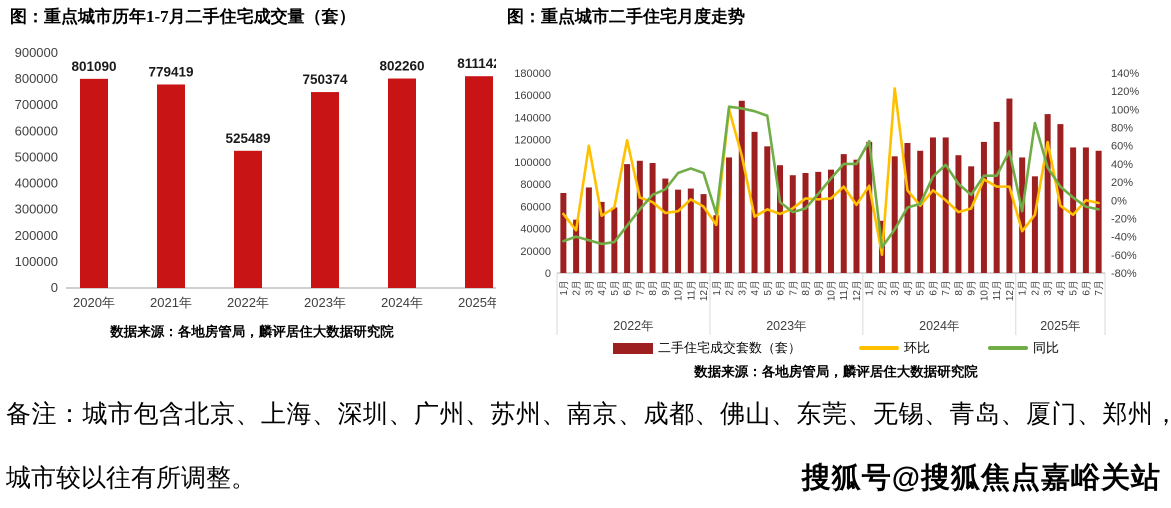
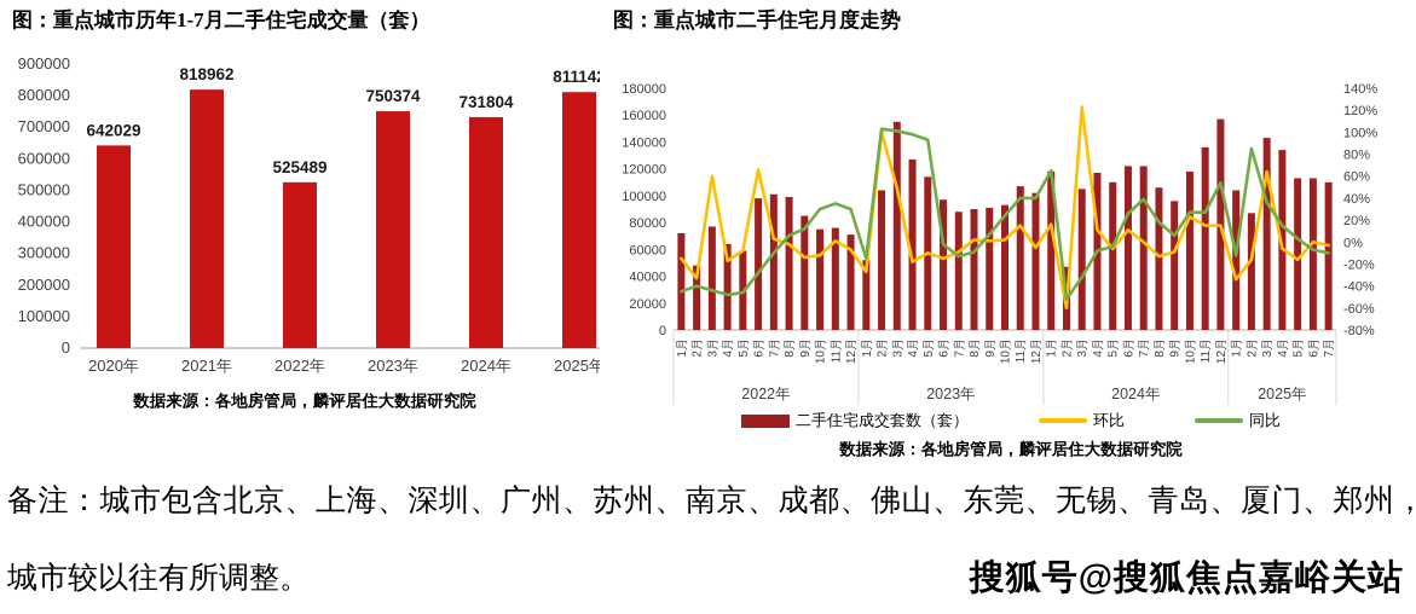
图：重点城市历年1-7月二手住宅成交量（套）/2020年: 801090 -> 642029
图：重点城市历年1-7月二手住宅成交量（套）/2021年: 779419 -> 818962
图：重点城市历年1-7月二手住宅成交量（套）/2024年: 802260 -> 731804
